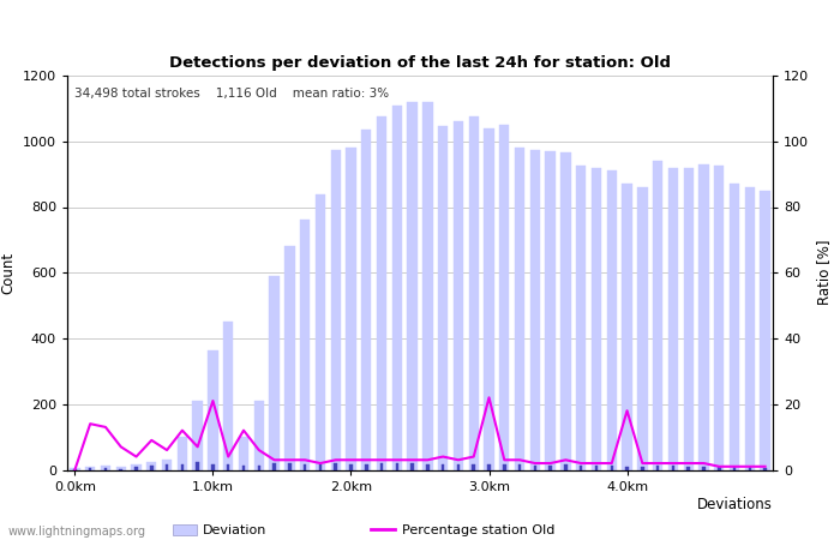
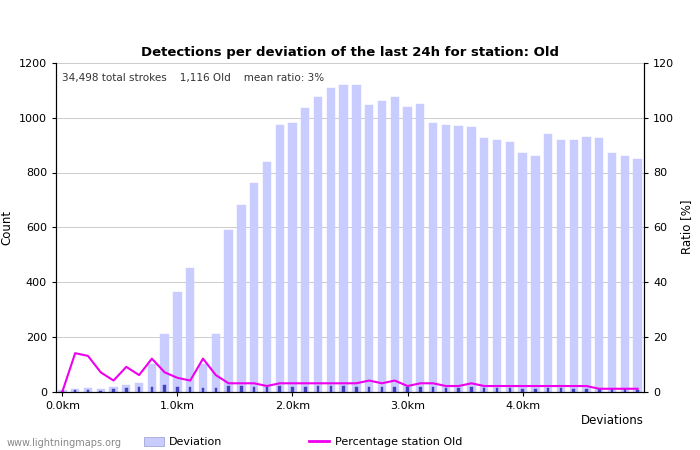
Percentage station Old/1.0km: 21 -> 5
Percentage station Old/3.0km: 22 -> 2
Percentage station Old/4.0km: 18 -> 2
